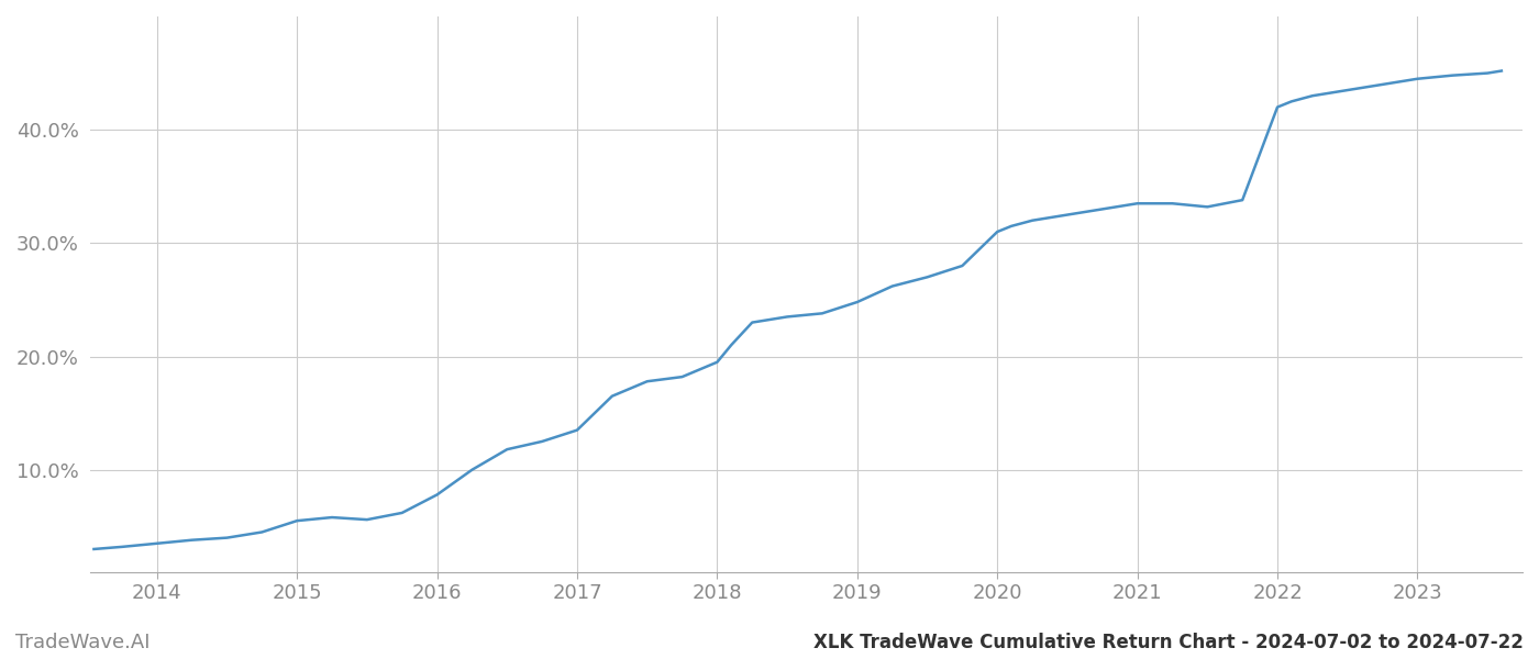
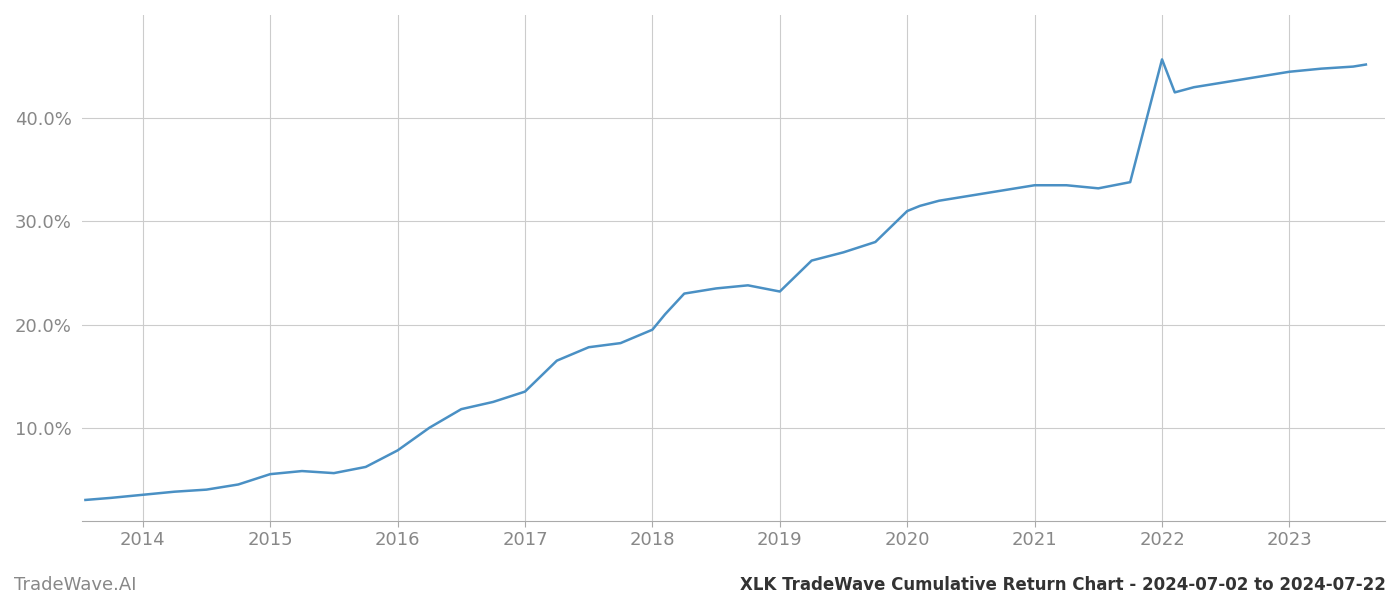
2019: 24.8% -> 23.2%
2022: 42.0% -> 45.7%
